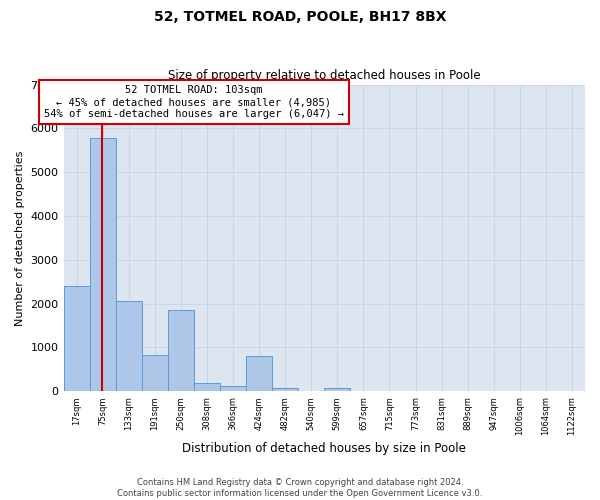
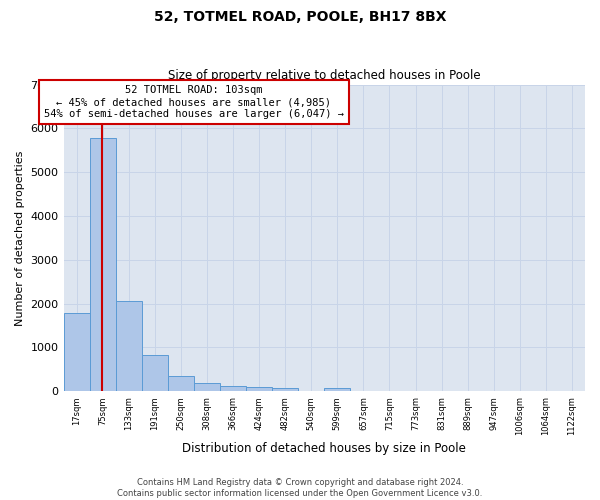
17sqm: 2400 -> 1780
250sqm: 1850 -> 340
424sqm: 800 -> 100
